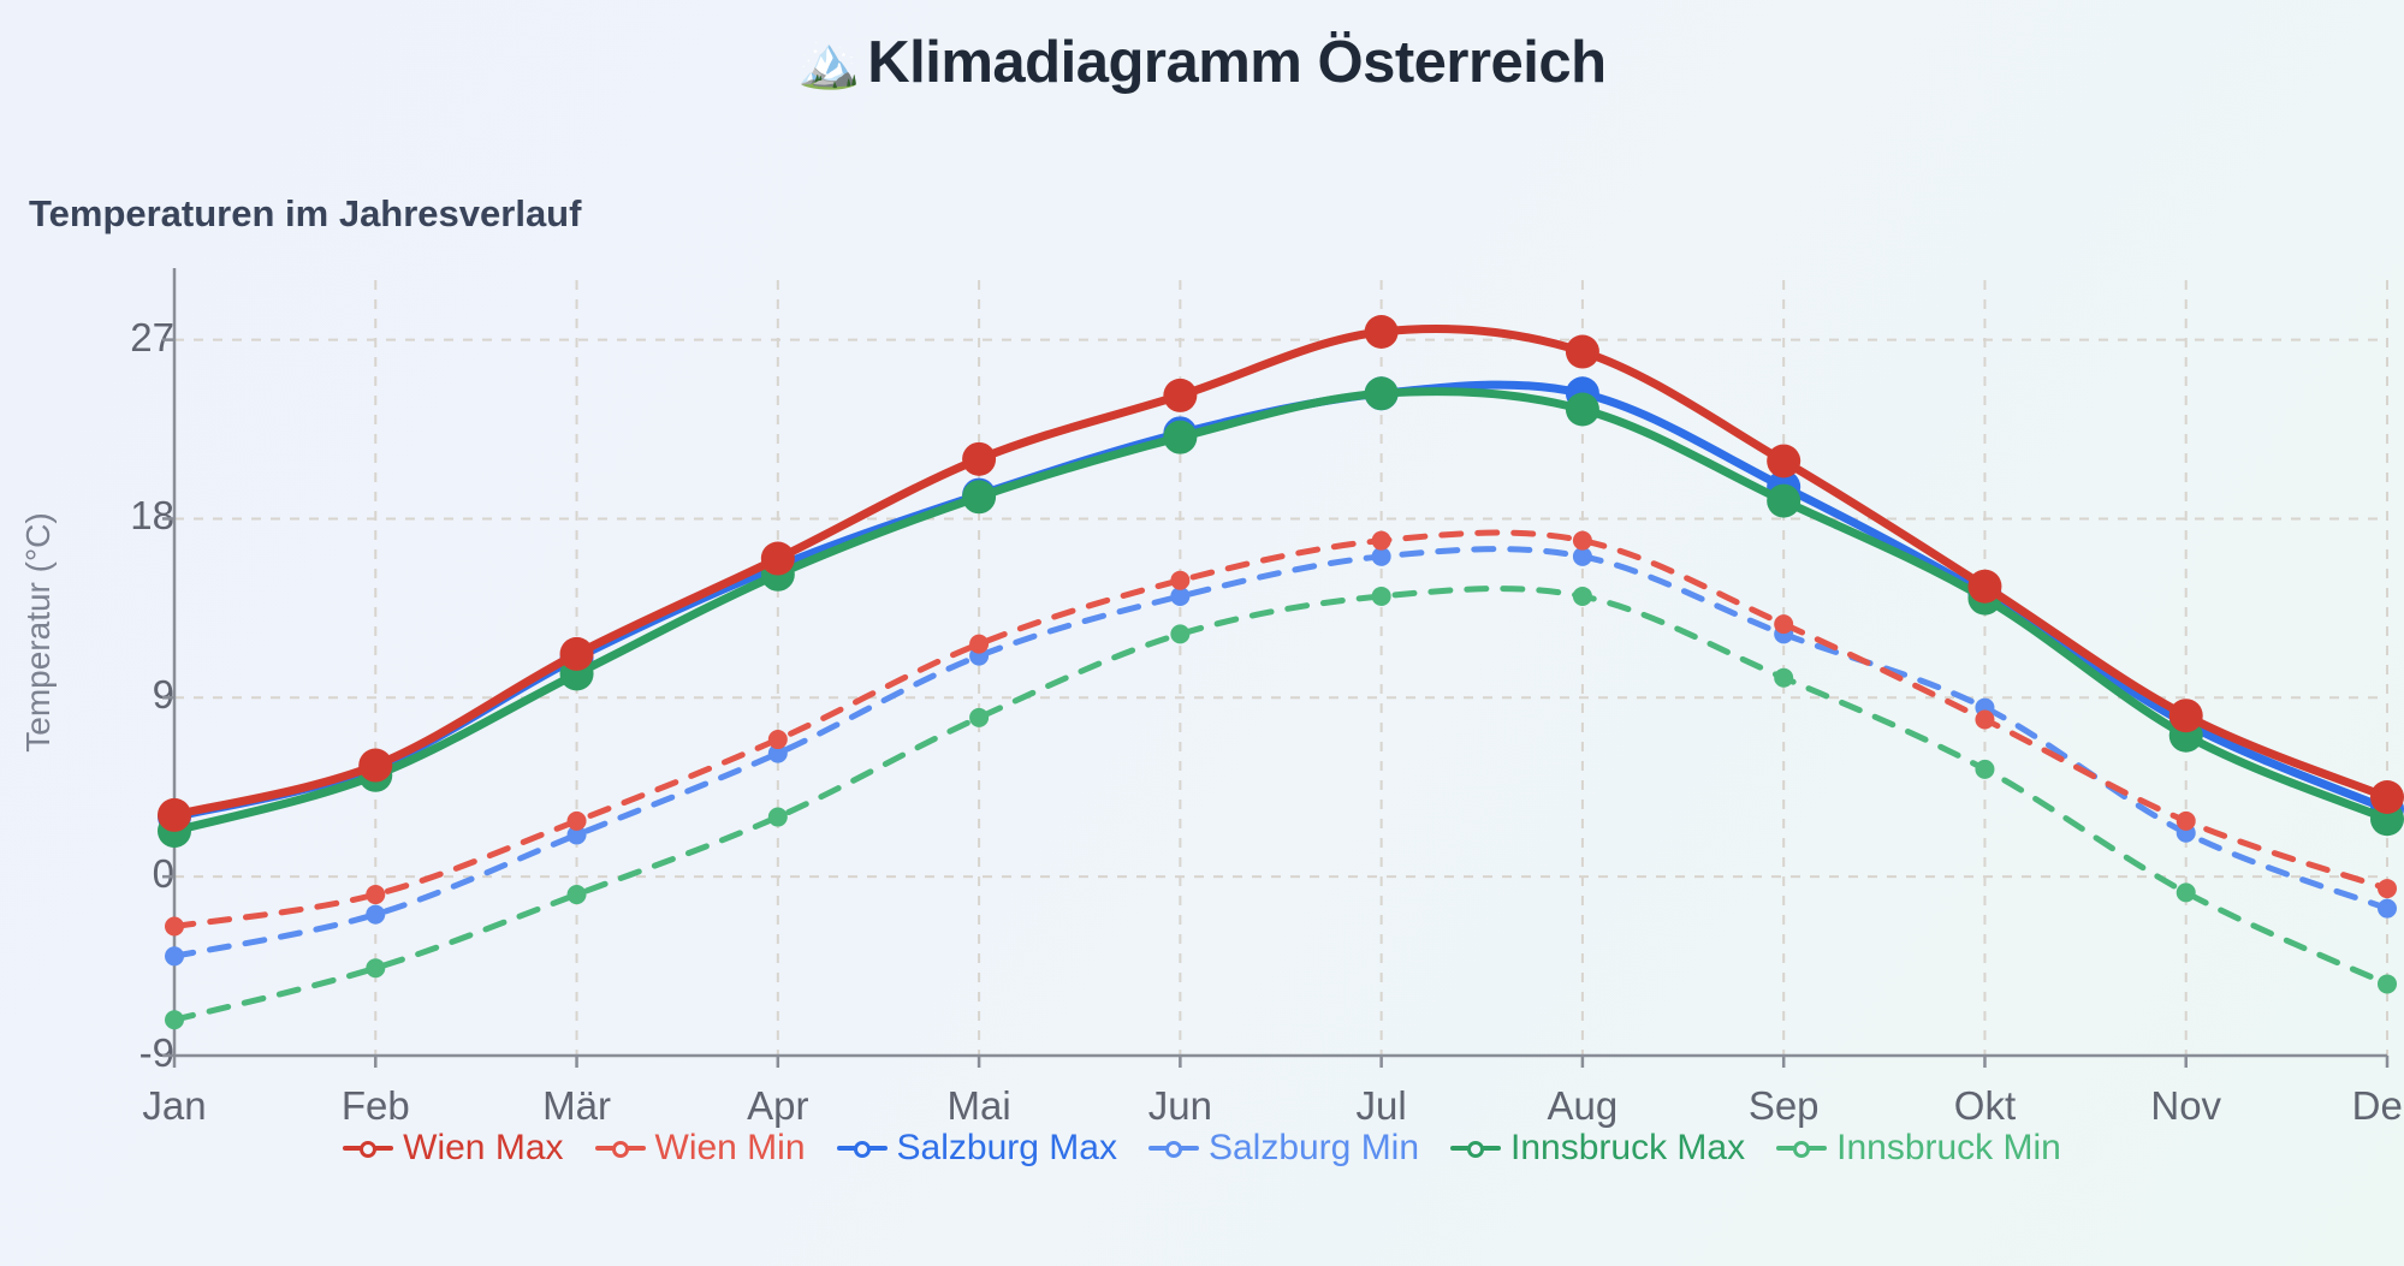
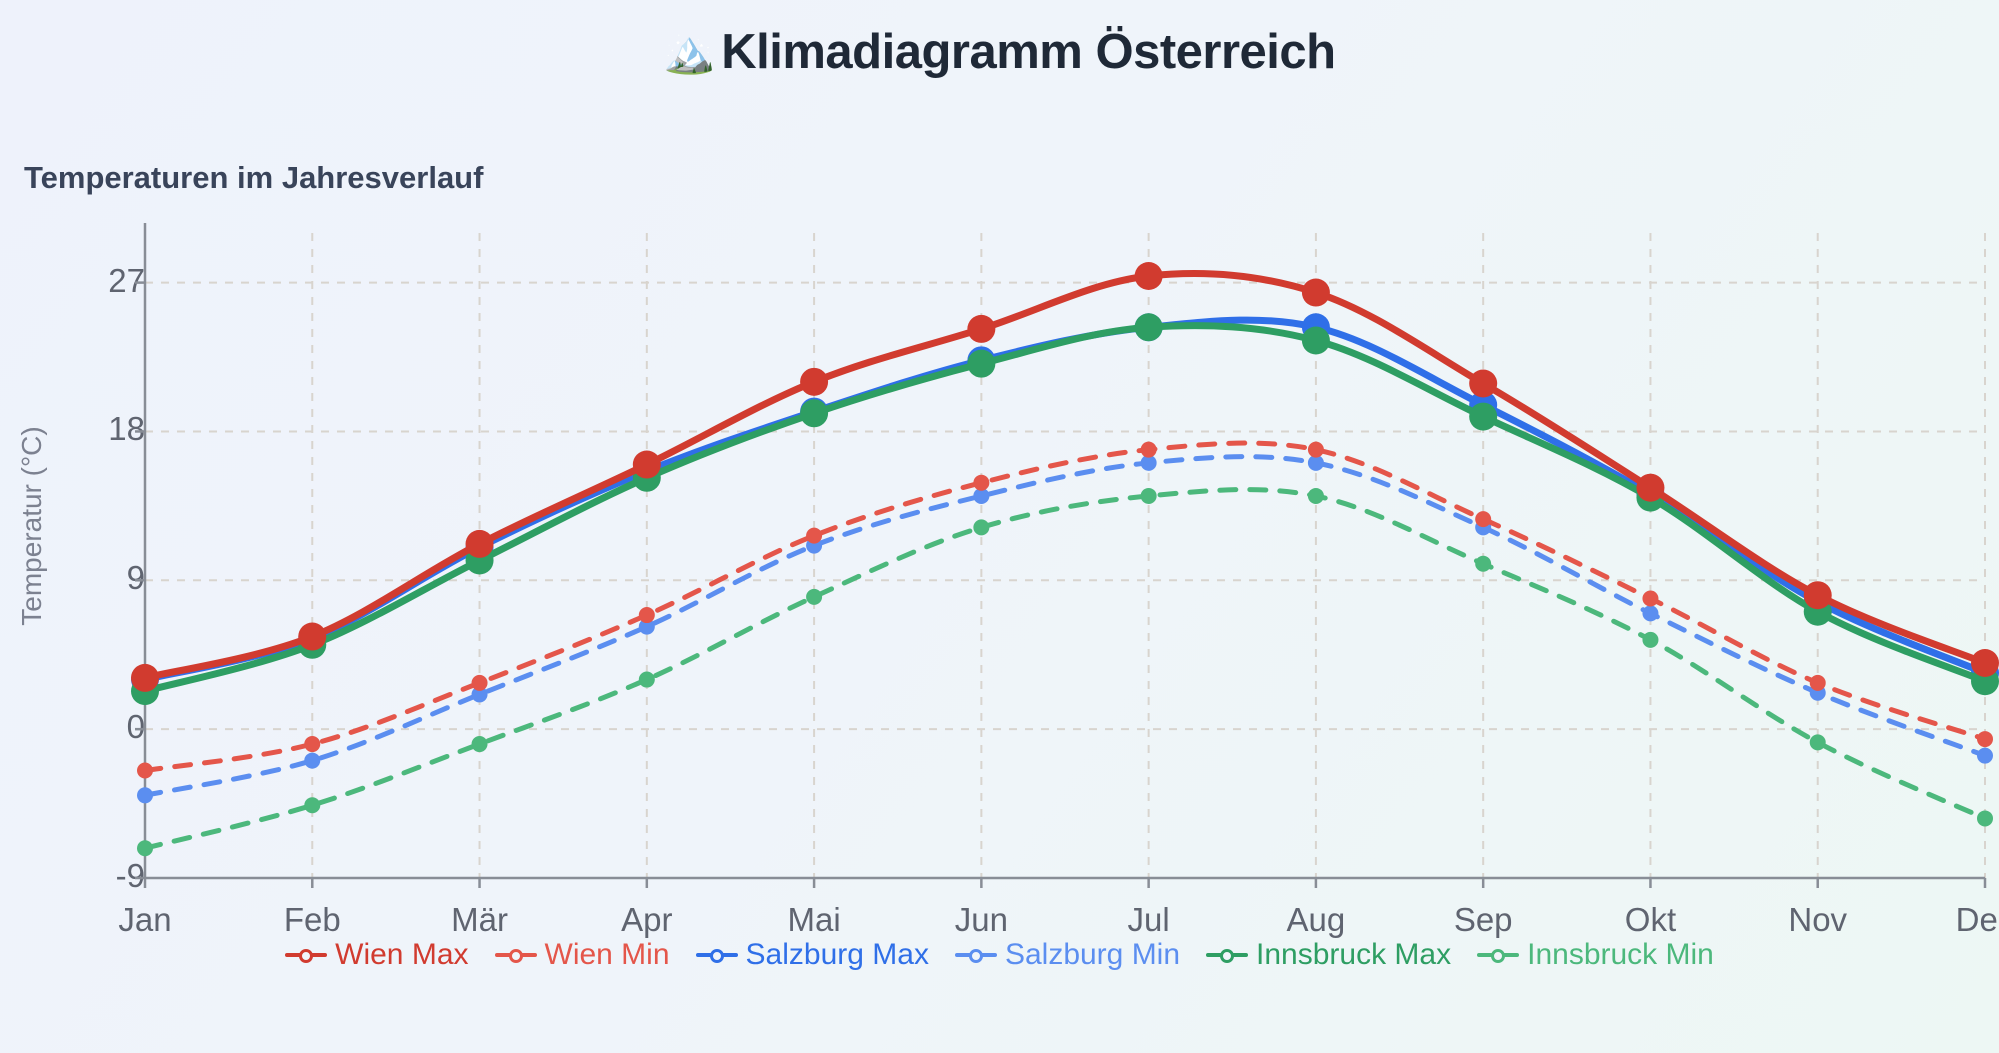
Salzburg Min/Okt: 8.5 -> 7.0
